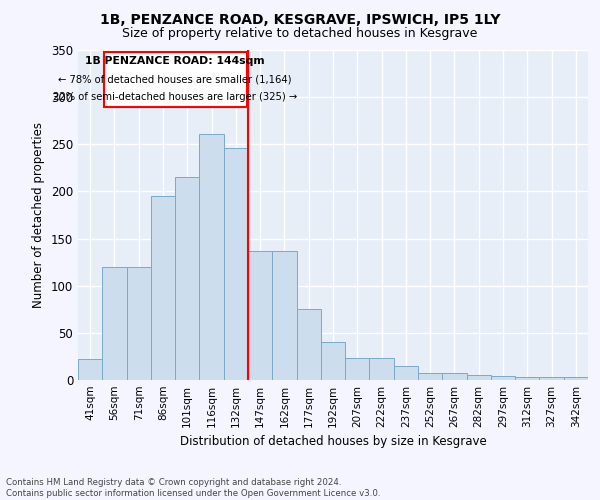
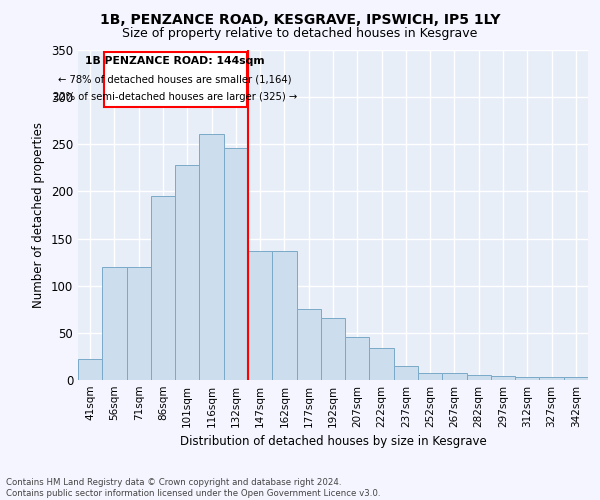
101sqm: 215 -> 228
192sqm: 40 -> 66
207sqm: 23 -> 46
222sqm: 23 -> 34
